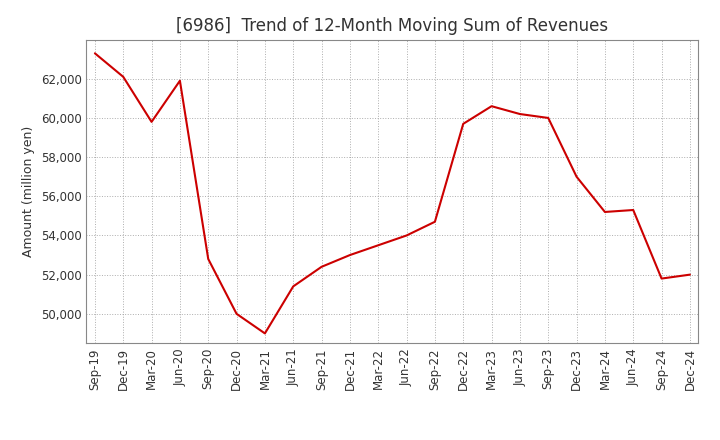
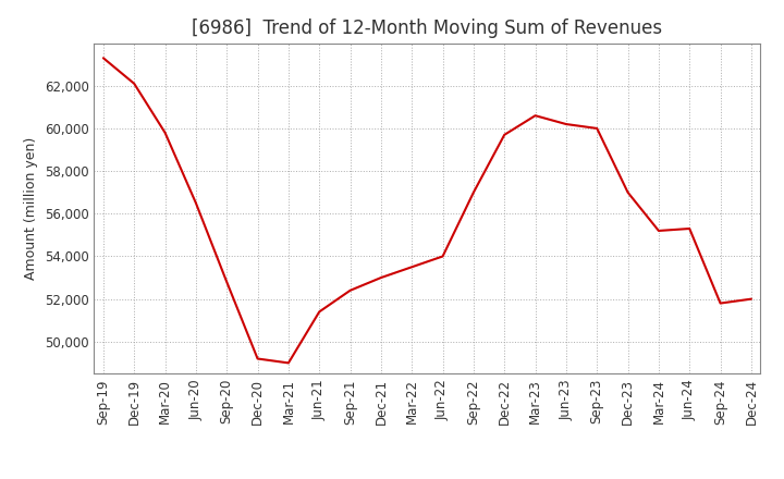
Jun-20: 61,900 -> 56,500
Dec-20: 50,000 -> 49,200
Sep-22: 54,700 -> 57,000
